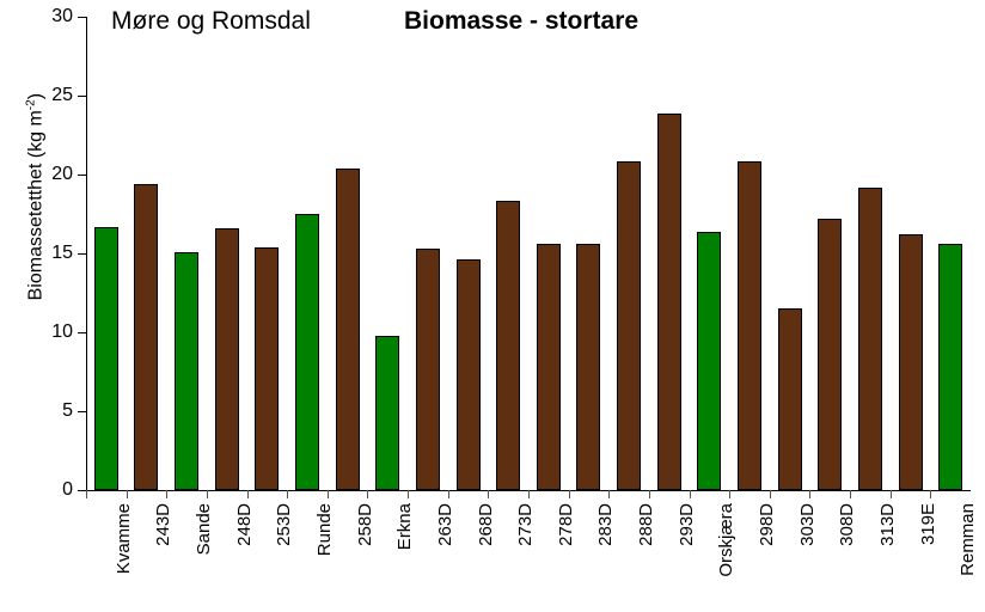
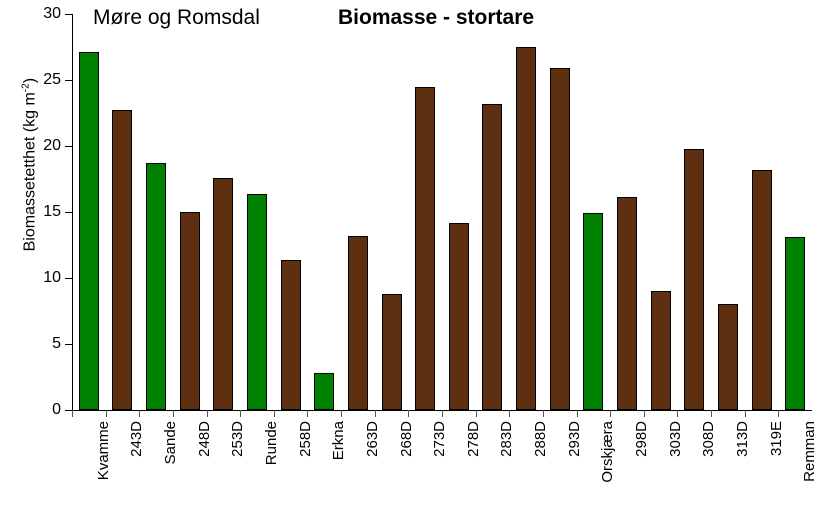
Kvamme: 16.7 -> 27.1
243D: 19.4 -> 22.7
Sande: 15.1 -> 18.7
248D: 16.6 -> 15.0
253D: 15.4 -> 17.6
Runde: 17.5 -> 16.4
258D: 20.4 -> 11.4
Erkna: 9.8 -> 2.8
263D: 15.3 -> 13.2
268D: 14.6 -> 8.8
273D: 18.3 -> 24.5
278D: 15.6 -> 14.2
283D: 15.6 -> 23.2
288D: 20.8 -> 27.5
293D: 23.9 -> 25.9
Orskjæra: 16.4 -> 14.9
298D: 20.8 -> 16.1
303D: 11.5 -> 9.0
308D: 17.2 -> 19.8
313D: 19.2 -> 8.0
319E: 16.2 -> 18.2
Remman: 15.6 -> 13.1
